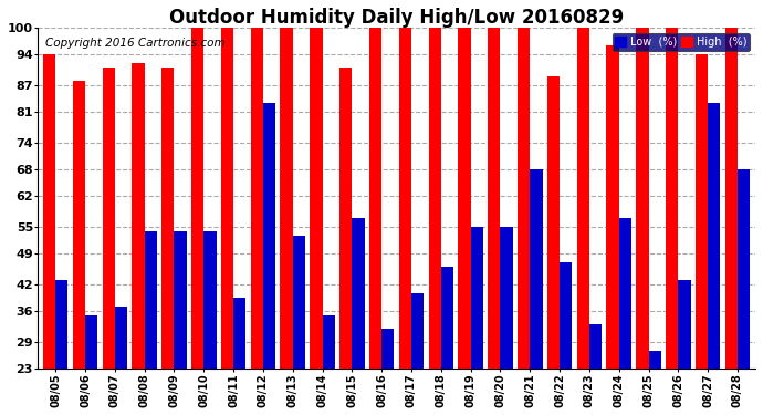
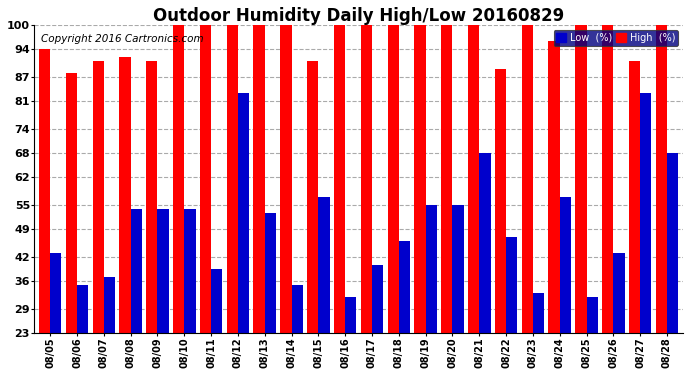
Low (%)/08/25: 27 -> 32
High (%)/08/27: 94 -> 91
